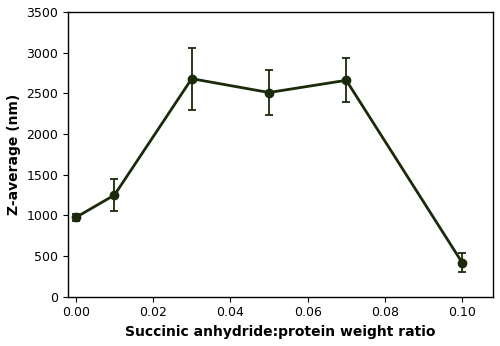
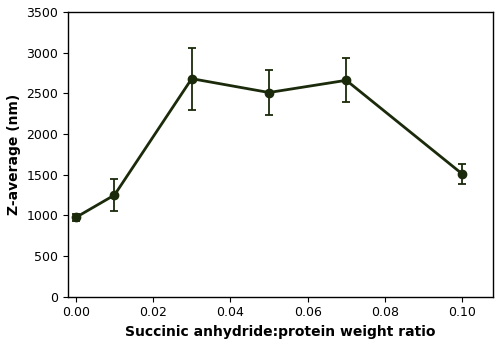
0.10: 420 -> 1510
